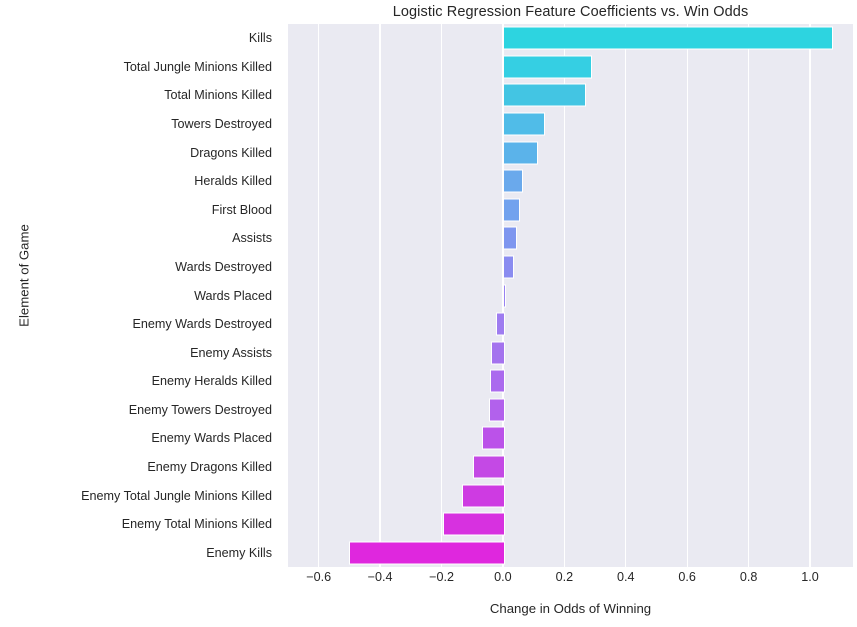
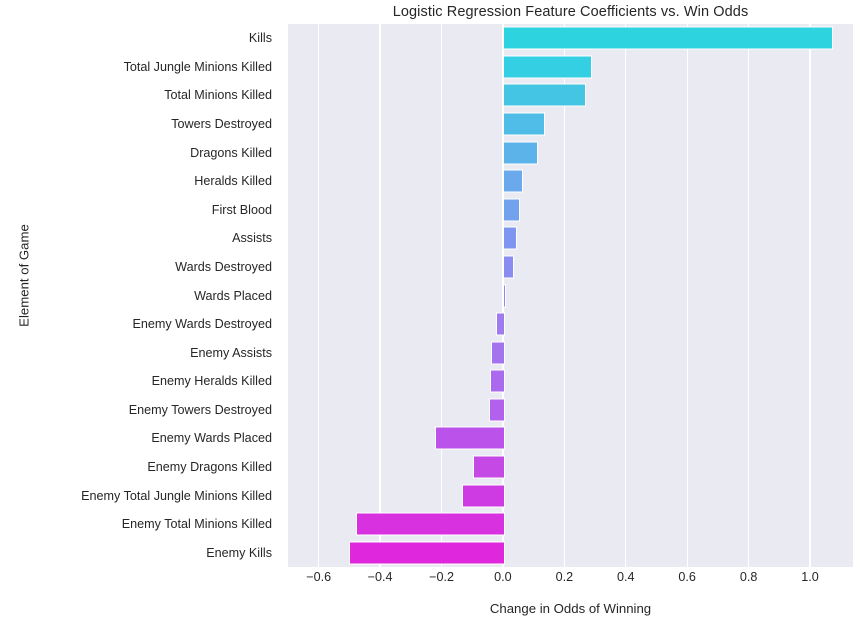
Enemy Wards Placed: -0.07 -> -0.22
Enemy Total Minions Killed: -0.20 -> -0.48
